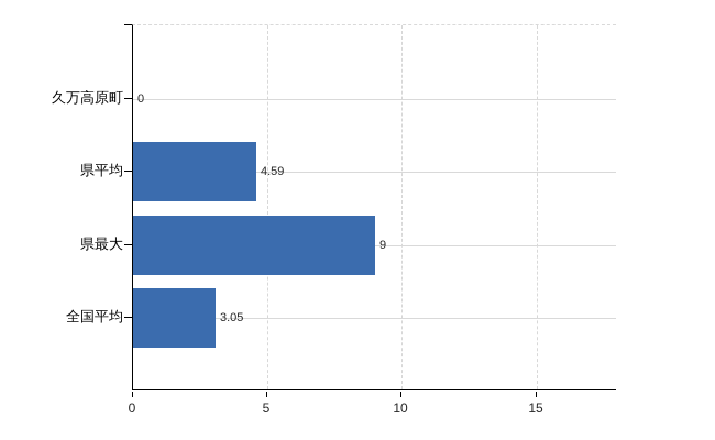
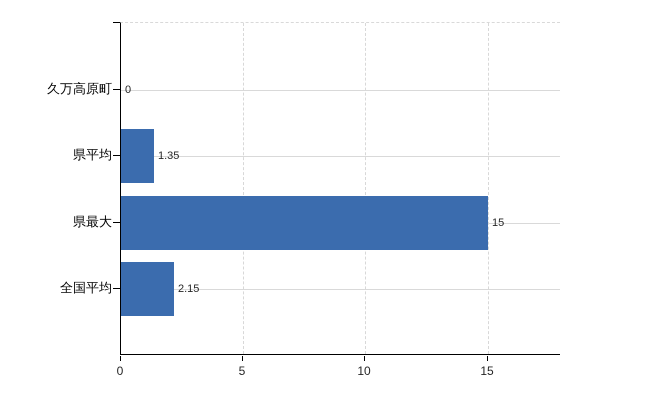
県平均: 4.59 -> 1.35
県最大: 9 -> 15
全国平均: 3.05 -> 2.15
